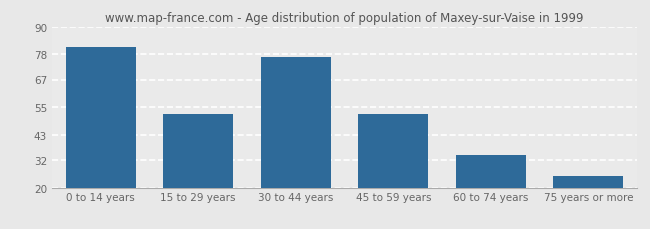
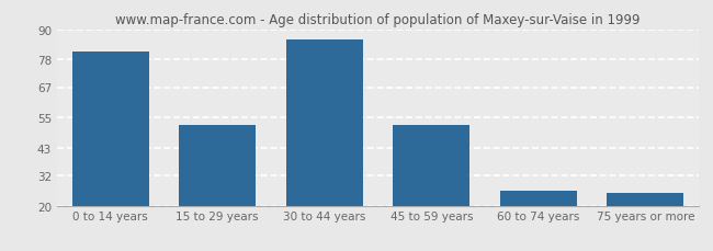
30 to 44 years: 77 -> 86
60 to 74 years: 34 -> 26
